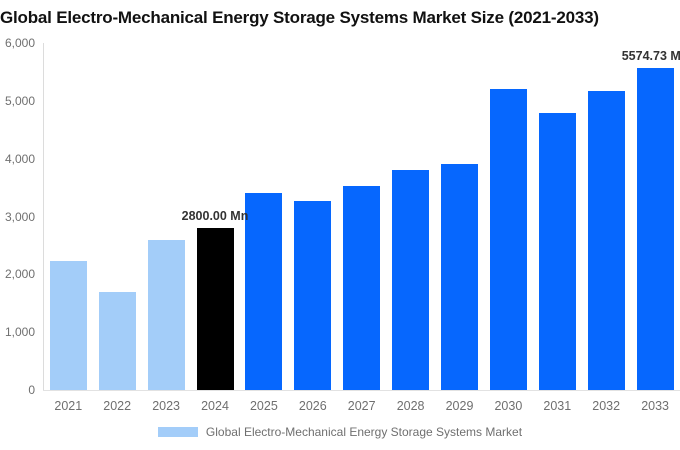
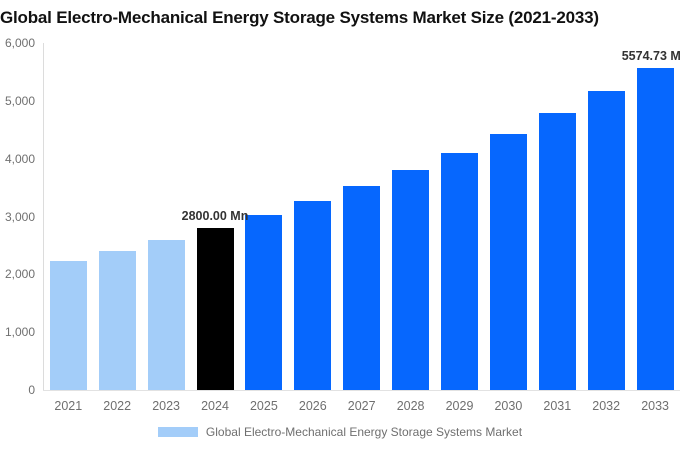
2022: 1700 -> 2400
2025: 3400 -> 3000
2029: 3900 -> 4100
2030: 5200 -> 4400
